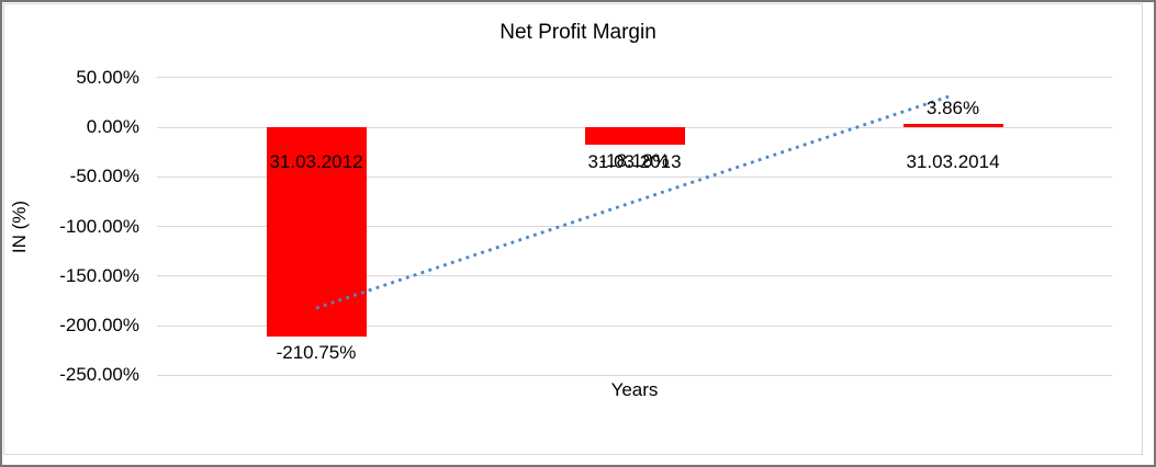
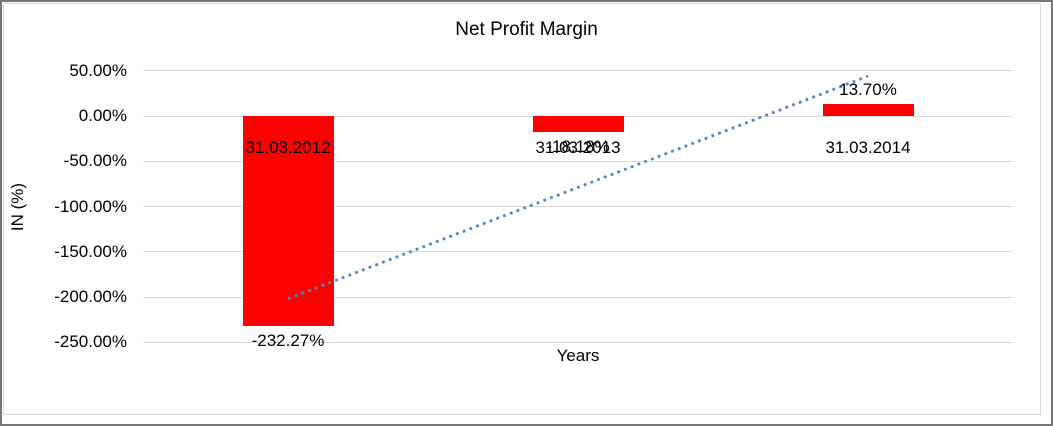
31.03.2012: -210.75% -> -232.27%
31.03.2014: 3.86% -> 13.70%
